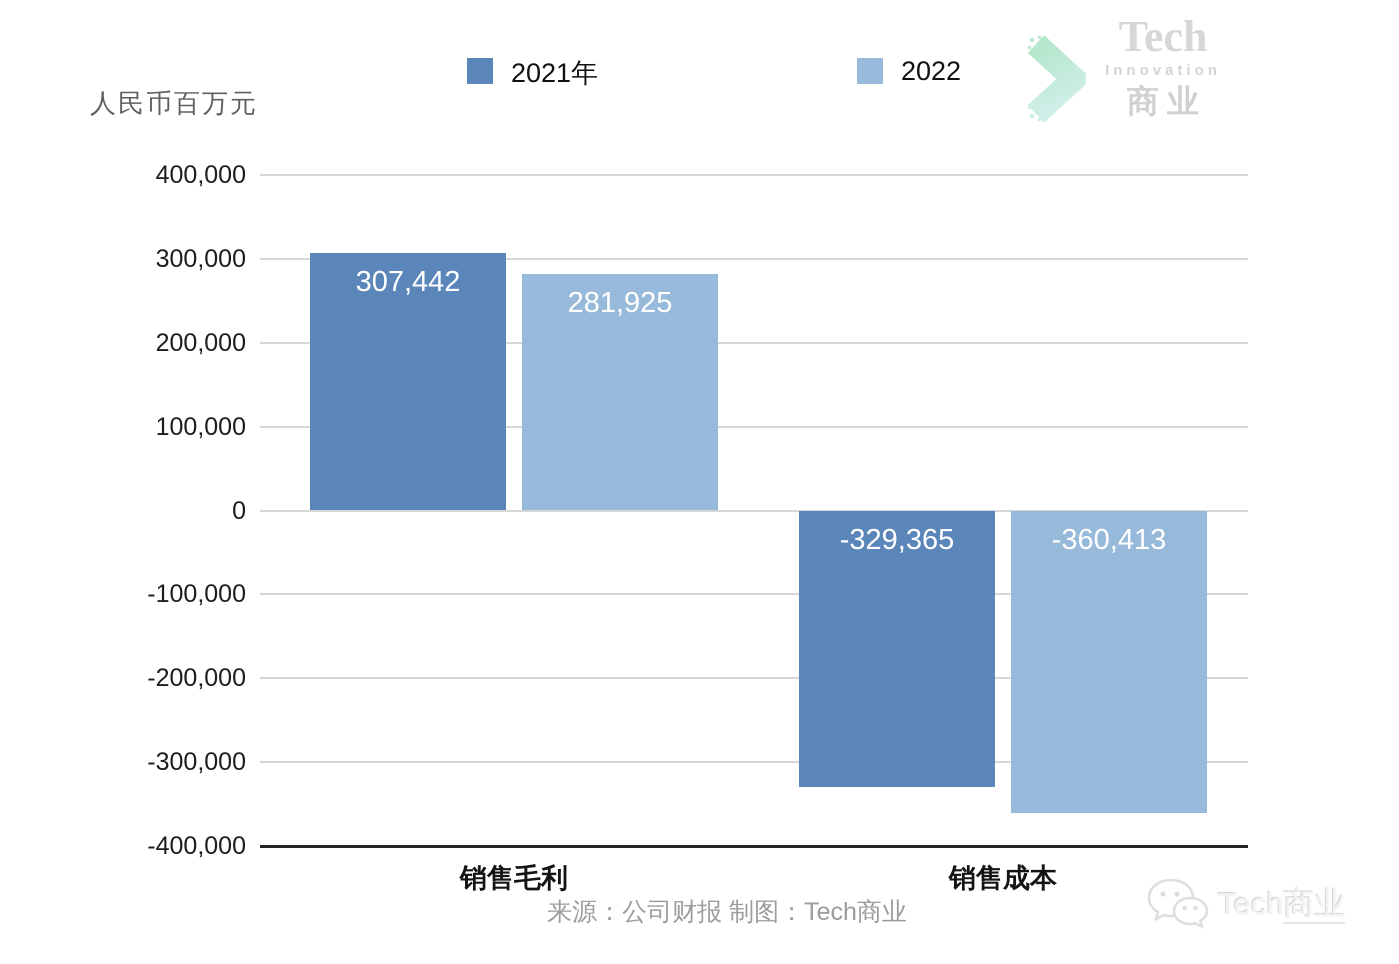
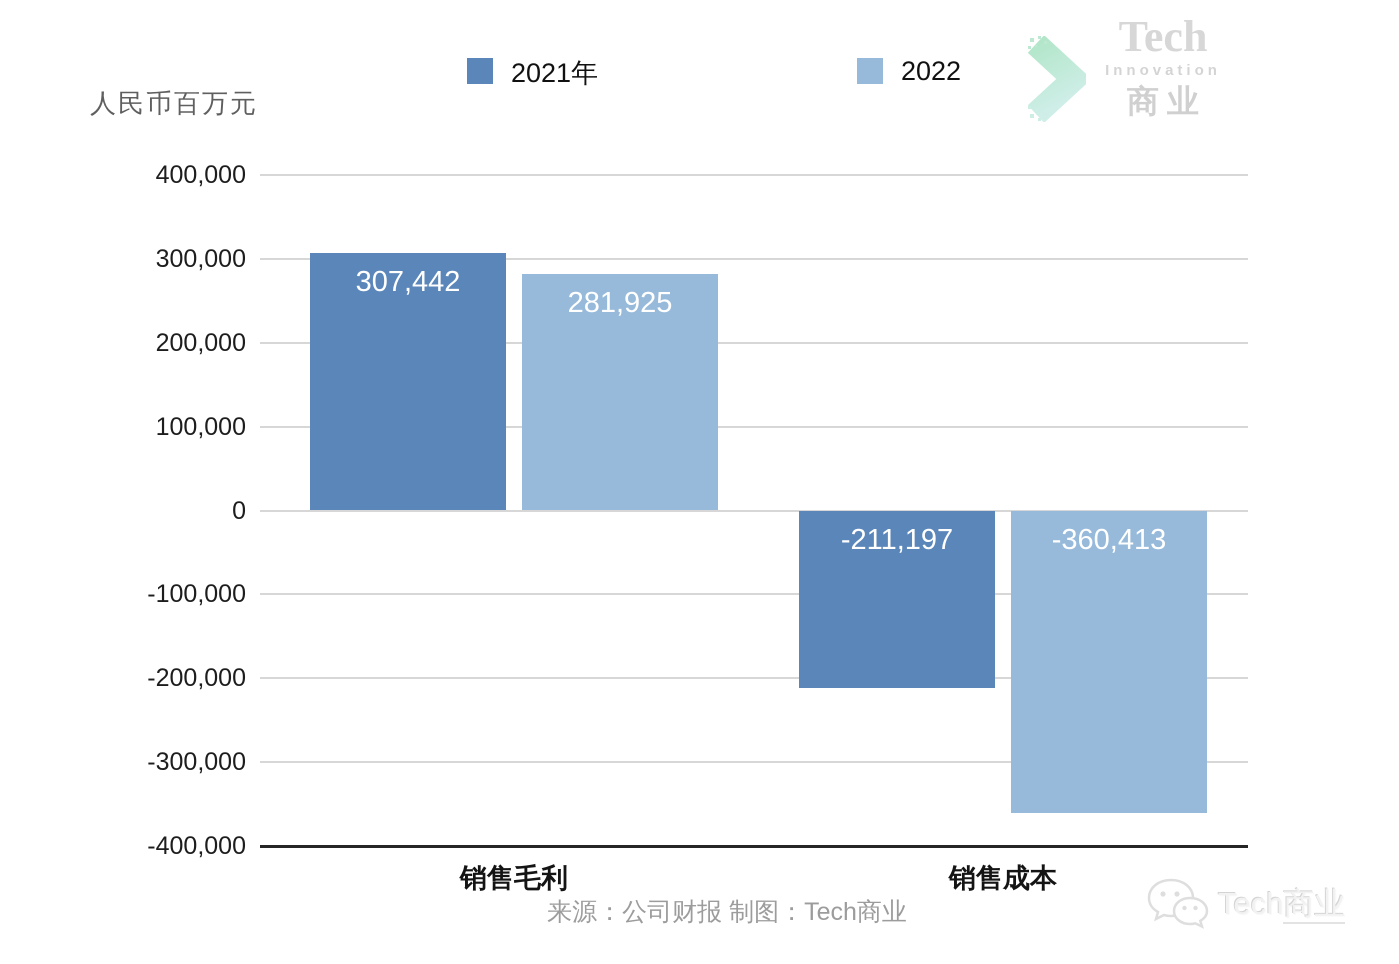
2021年/销售成本: -329,365 -> -211,197
